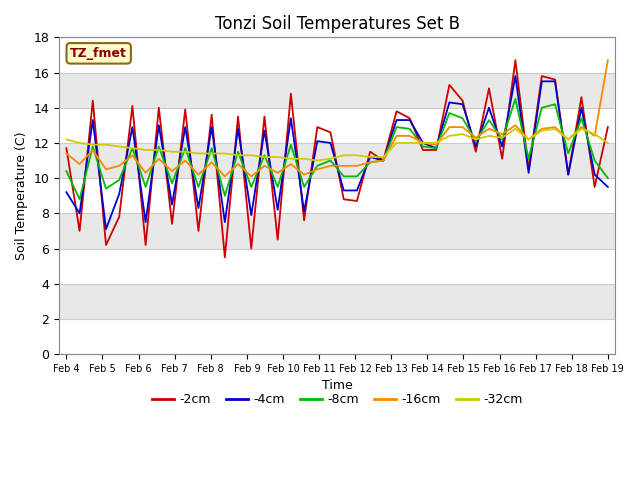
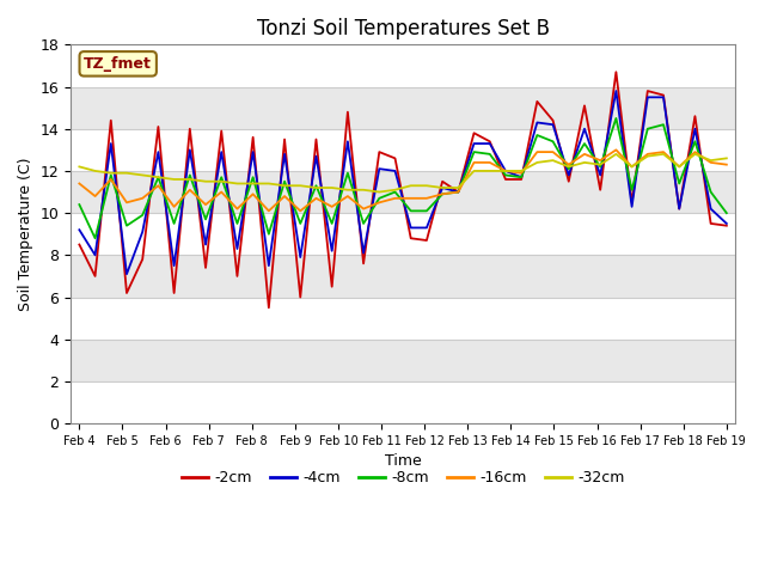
-2cm/Feb 4: 11.7 -> 8.5
-2cm/Feb 19: 12.9 -> 9.4
-16cm/Feb 19: 16.7 -> 12.3
-32cm/Feb 19: 12.0 -> 12.6
